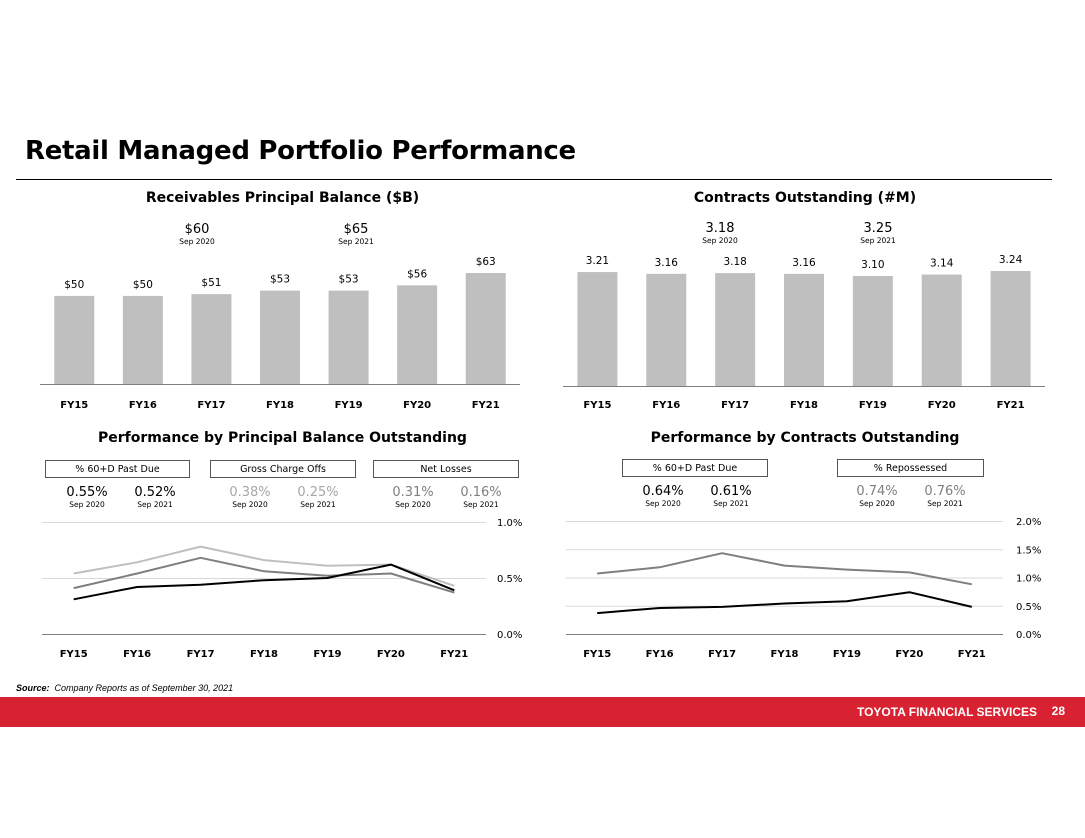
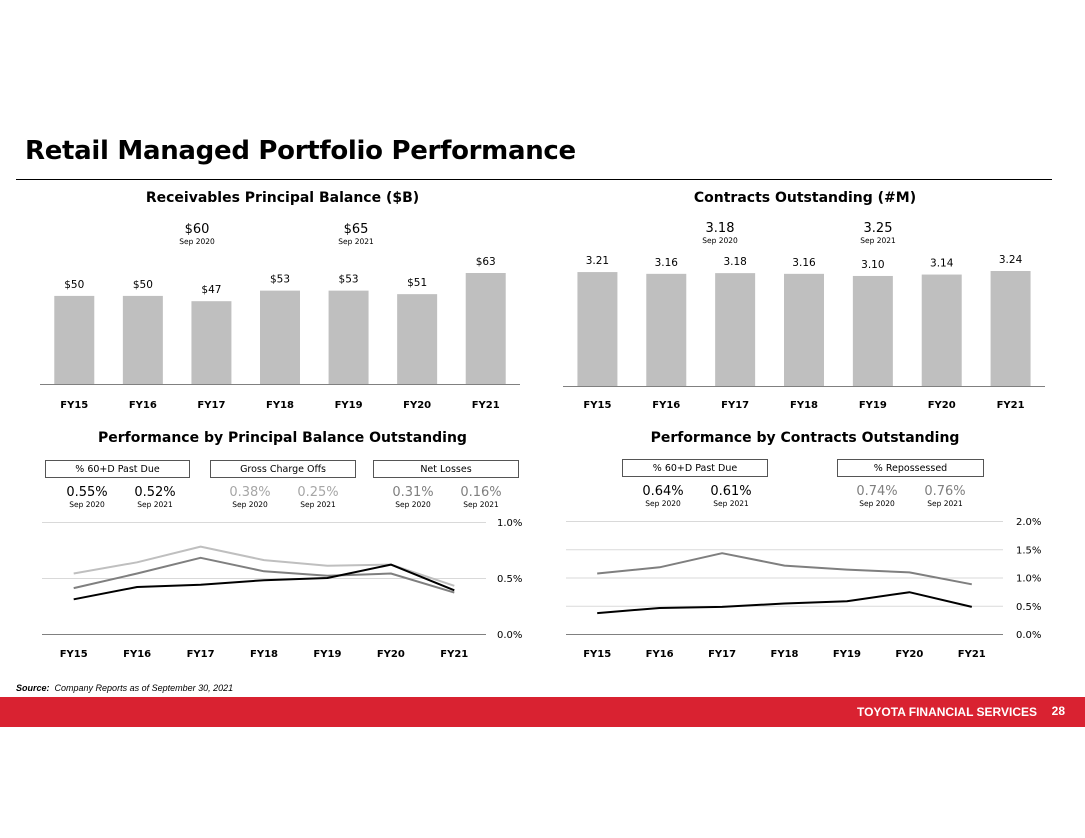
Receivables Principal Balance ($B)/FY17: $51 -> $47
Receivables Principal Balance ($B)/FY20: $56 -> $51
